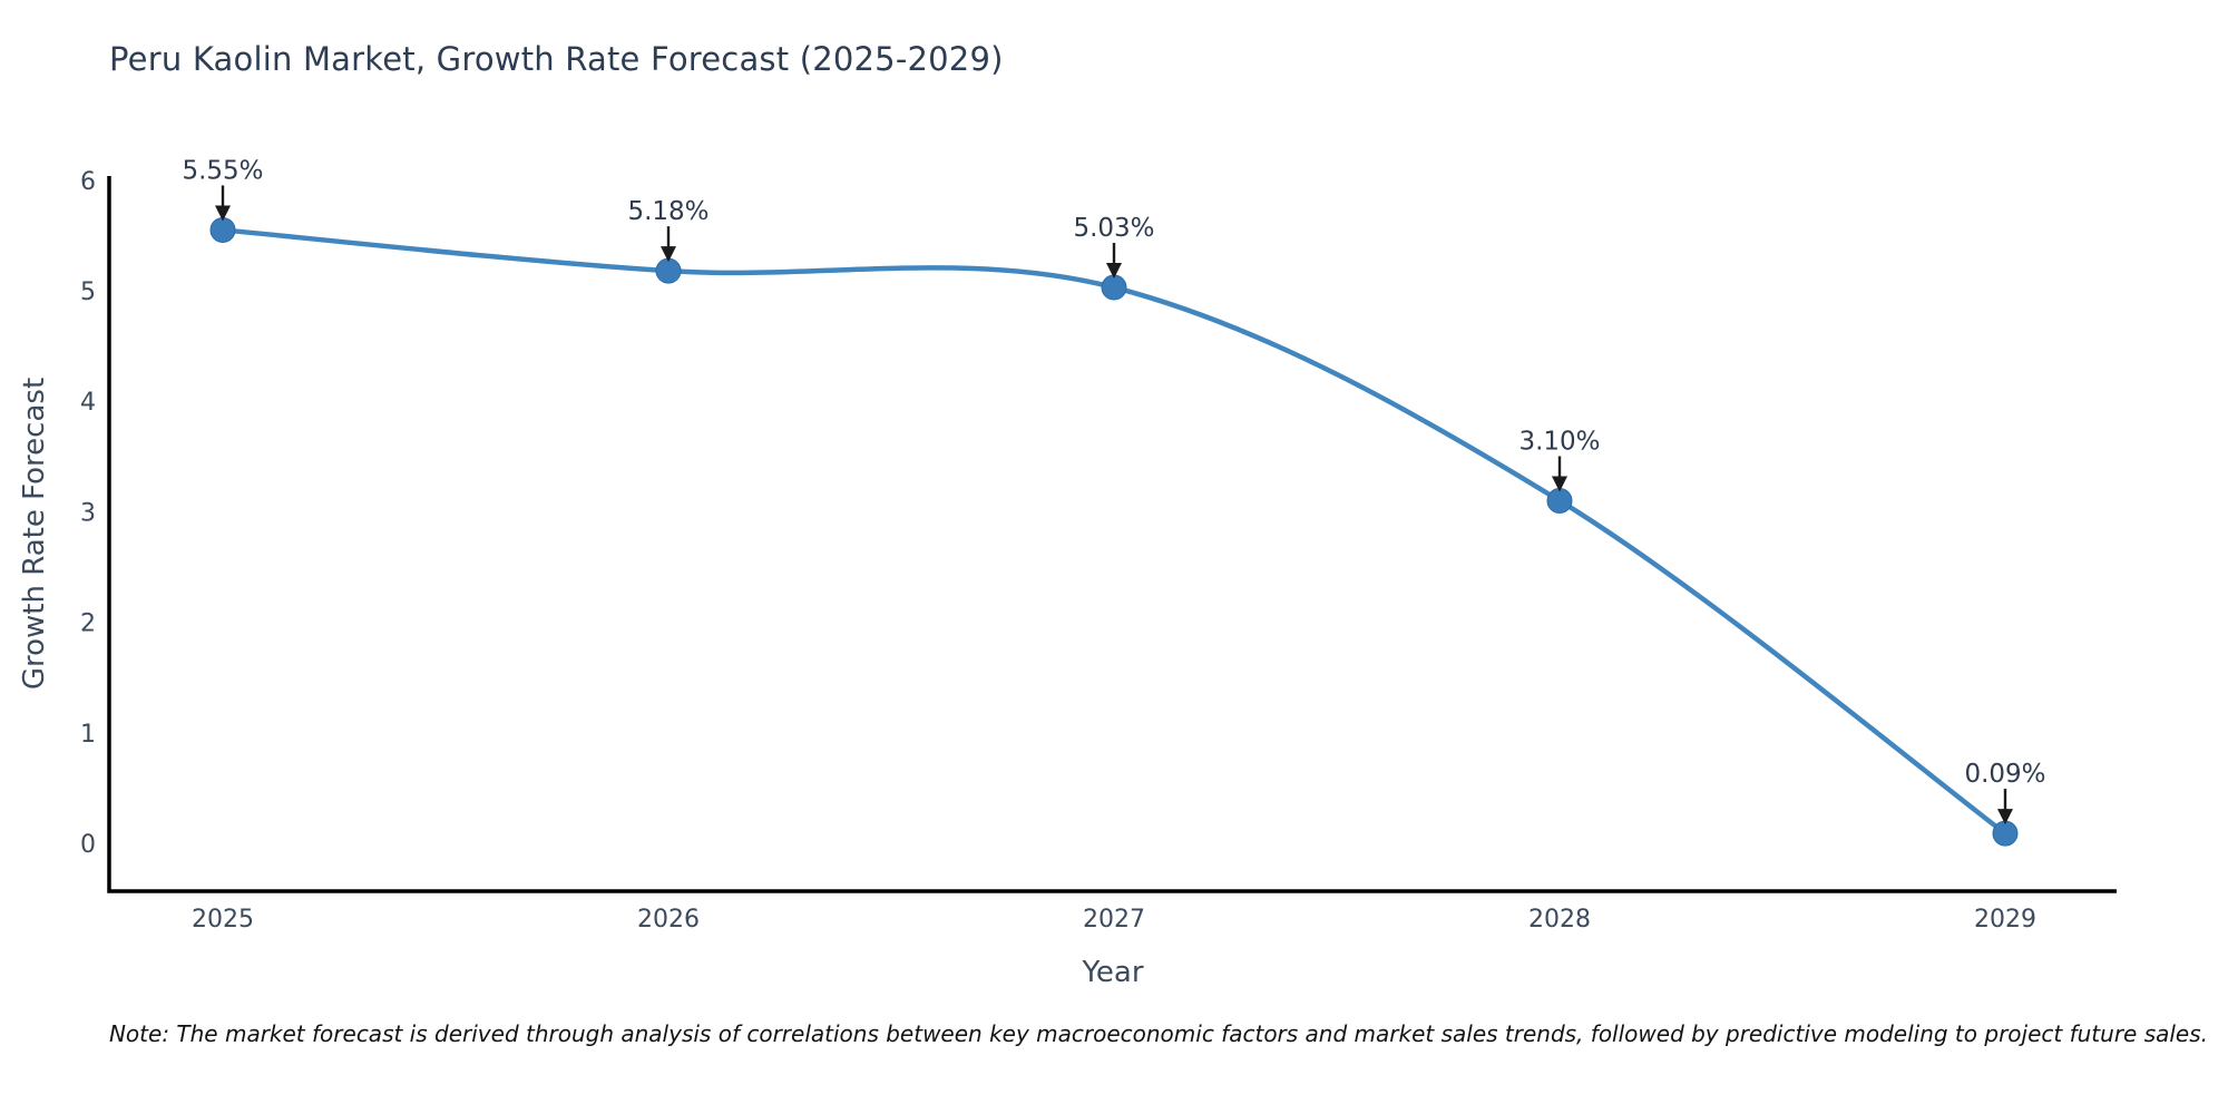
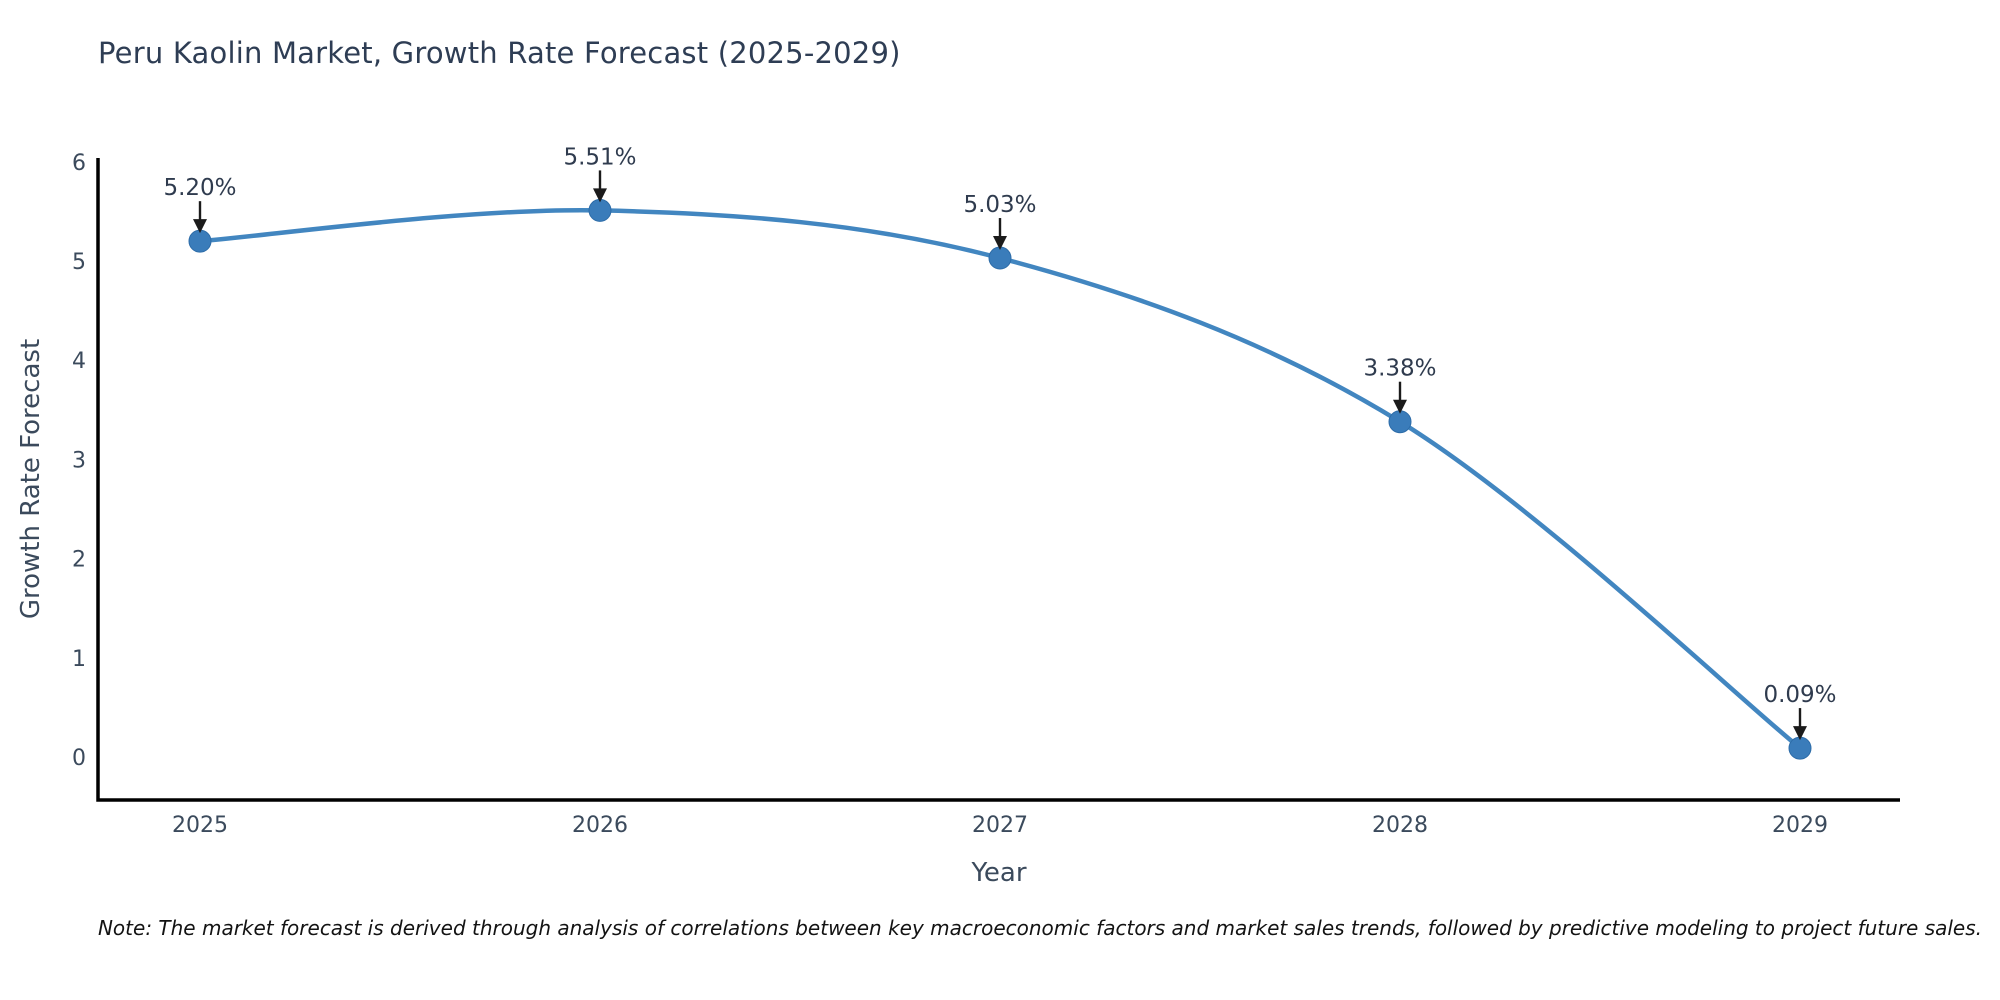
2025: 5.55% -> 5.20%
2026: 5.18% -> 5.51%
2028: 3.10% -> 3.38%
